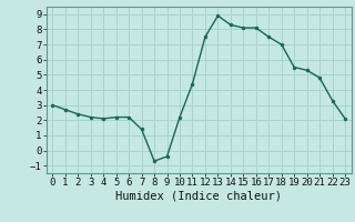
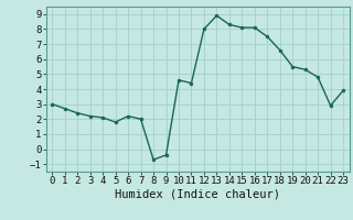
5: 2.2 -> 1.8
7: 1.4 -> 2.0
10: 2.2 -> 4.6
12: 7.5 -> 8.0
18: 7.0 -> 6.6
22: 3.3 -> 2.9
23: 2.1 -> 3.9
